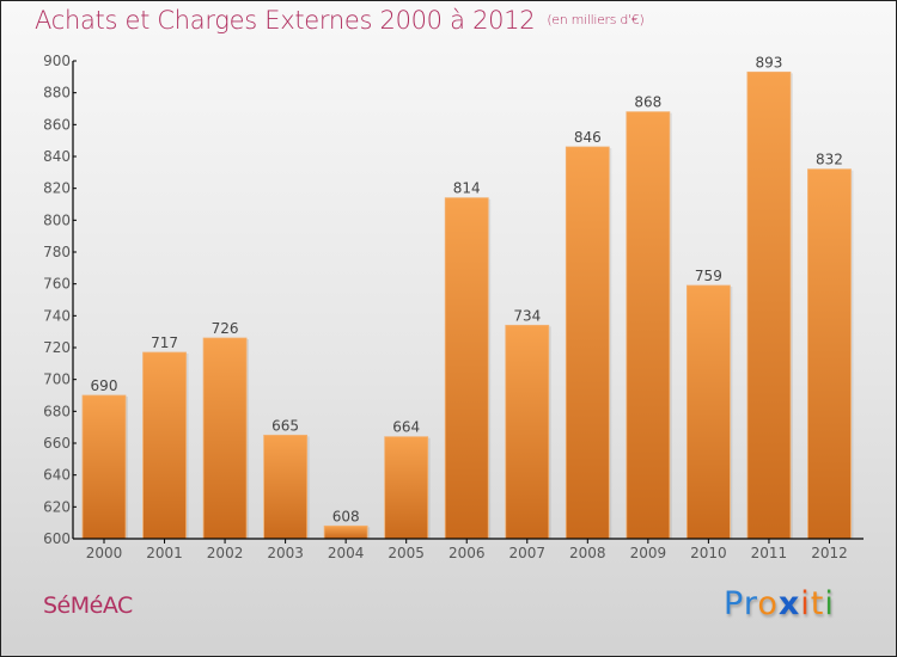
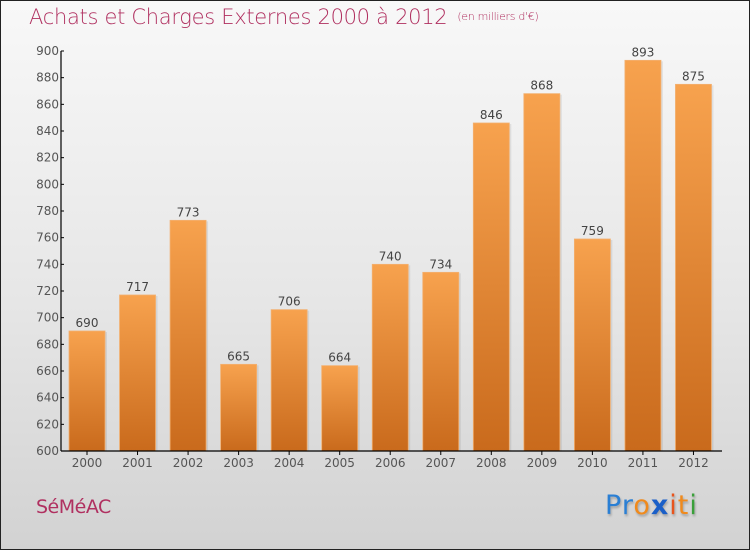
2002: 726 -> 773
2004: 608 -> 706
2006: 814 -> 740
2012: 832 -> 875
